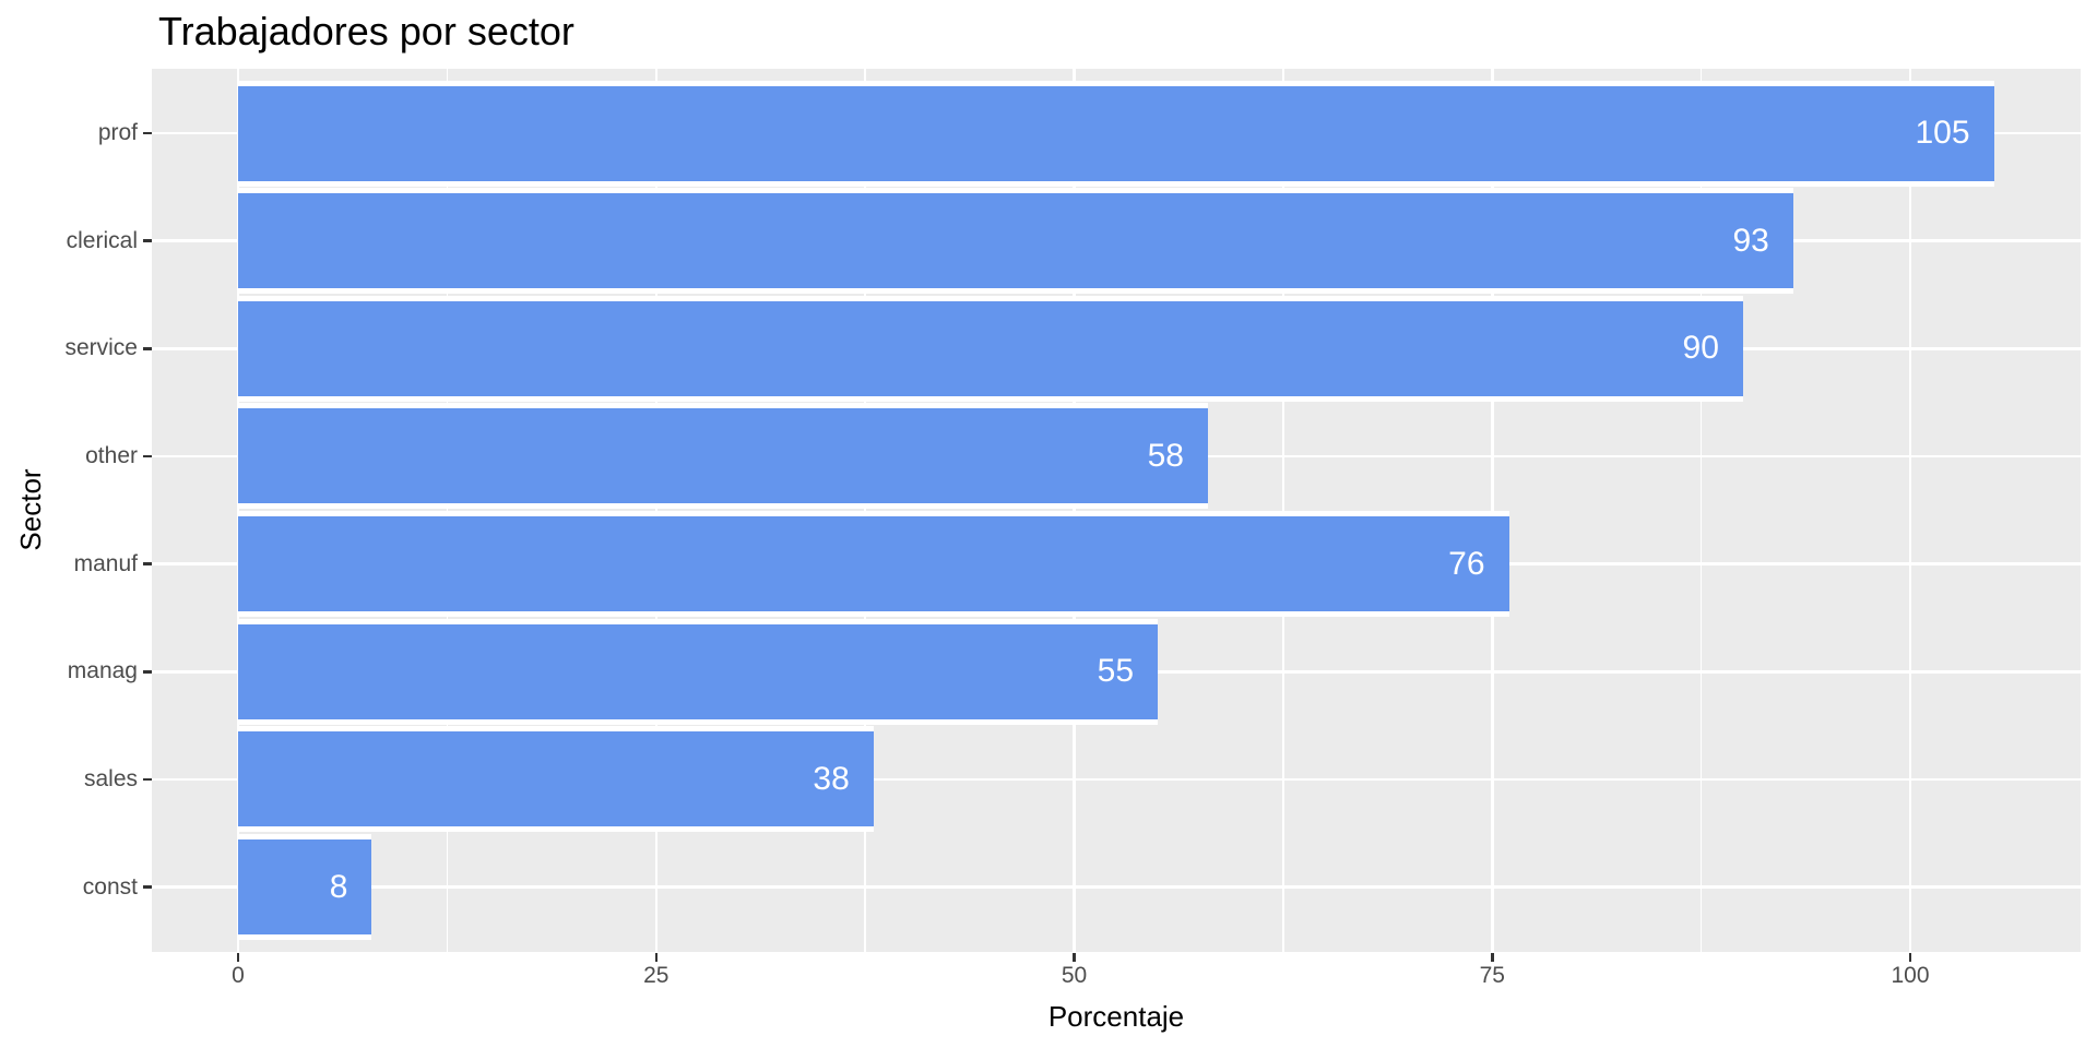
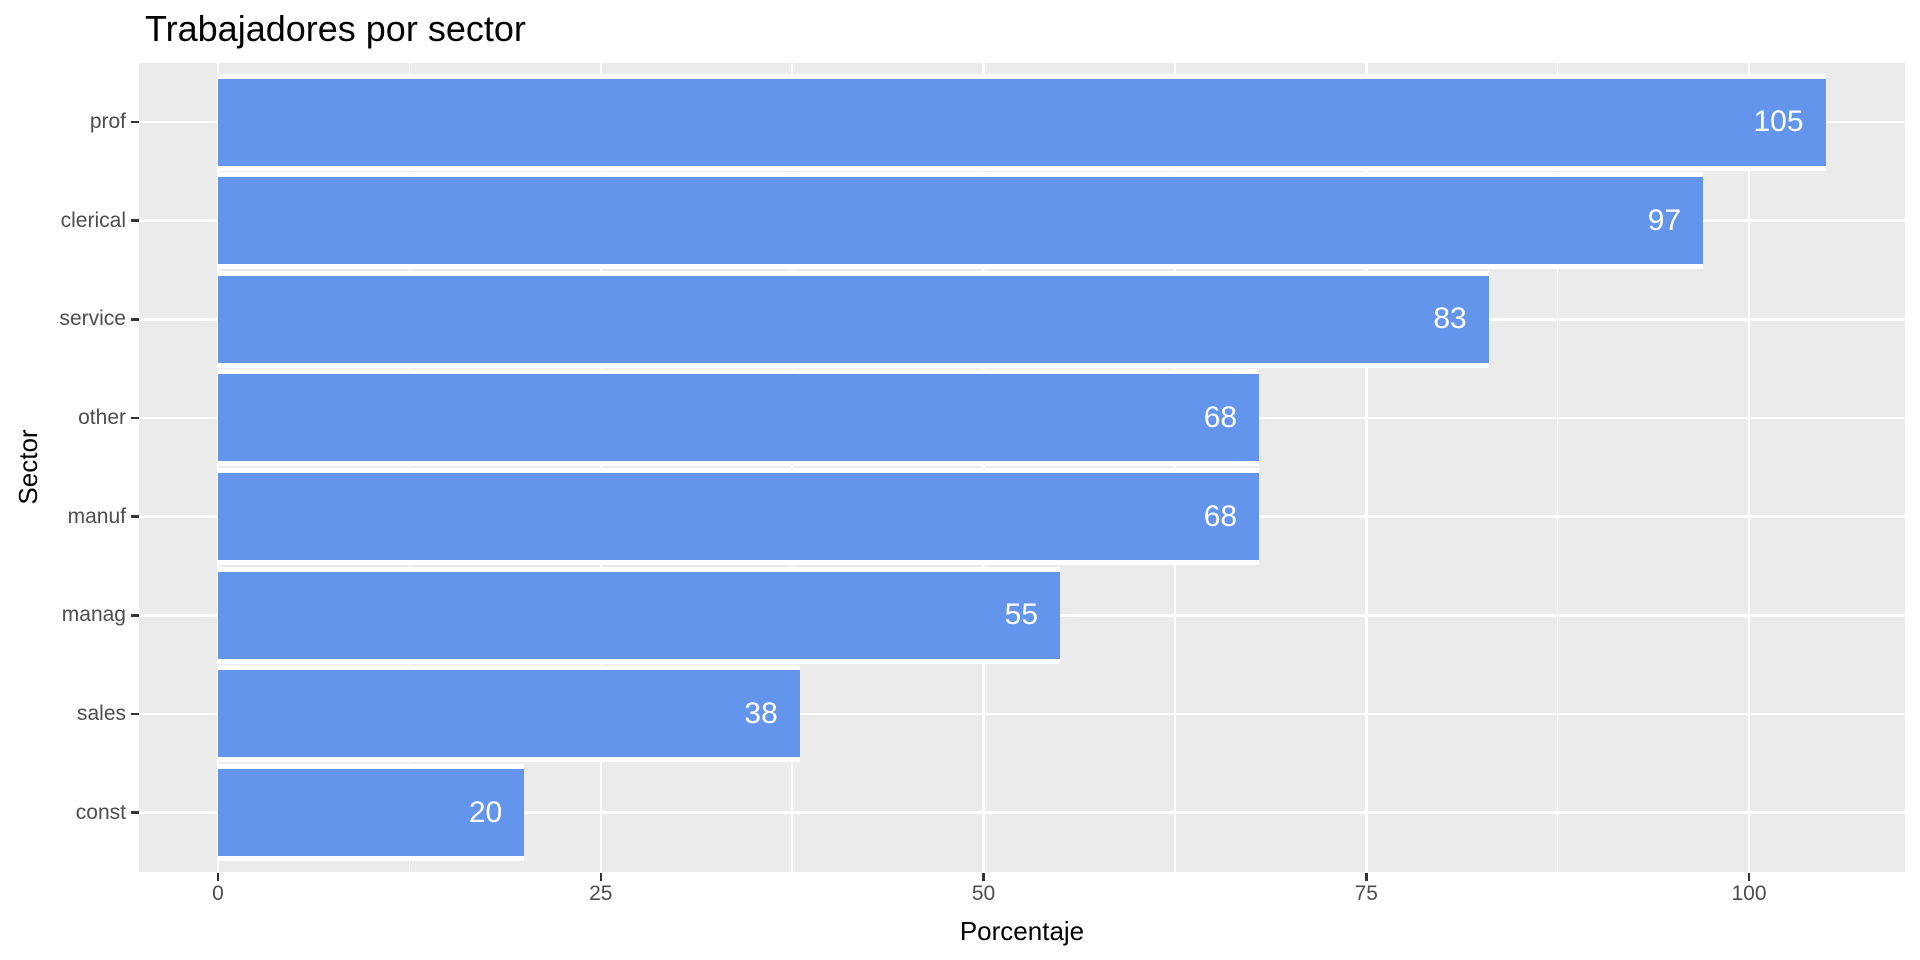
clerical: 93 -> 97
service: 90 -> 83
other: 58 -> 68
manuf: 76 -> 68
const: 8 -> 20
